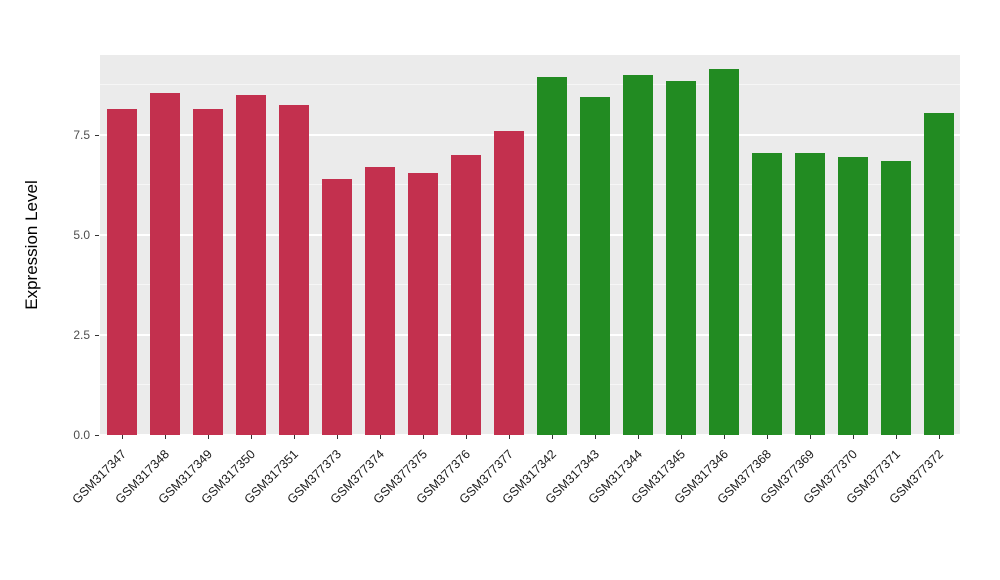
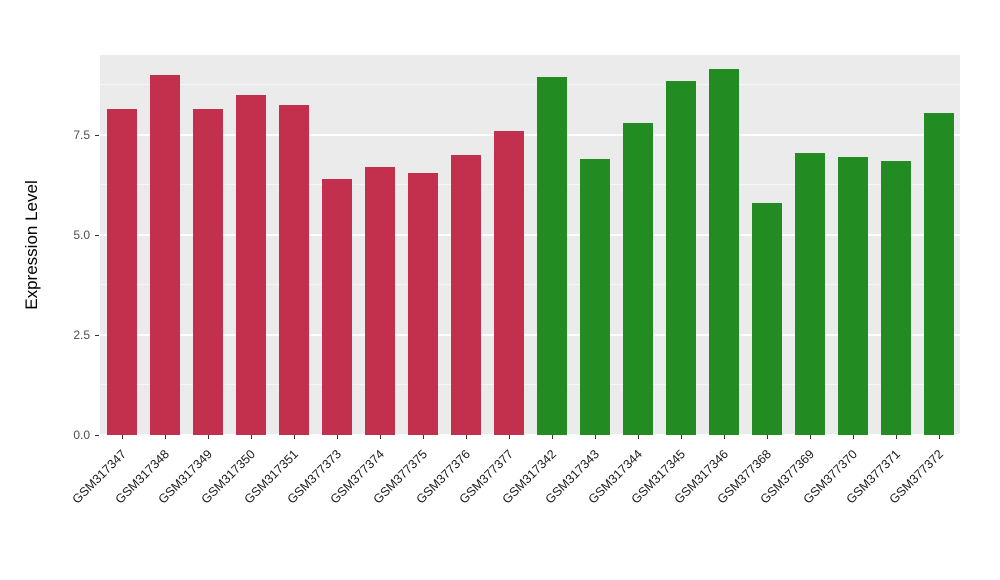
GSM317348: 8.6 -> 9.0
GSM317343: 8.4 -> 6.9
GSM317344: 9.0 -> 7.8
GSM377368: 7.0 -> 5.8
